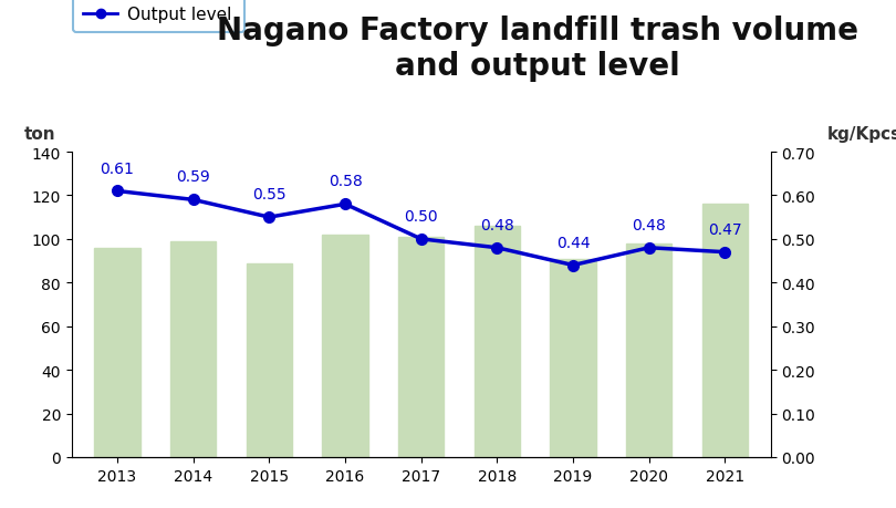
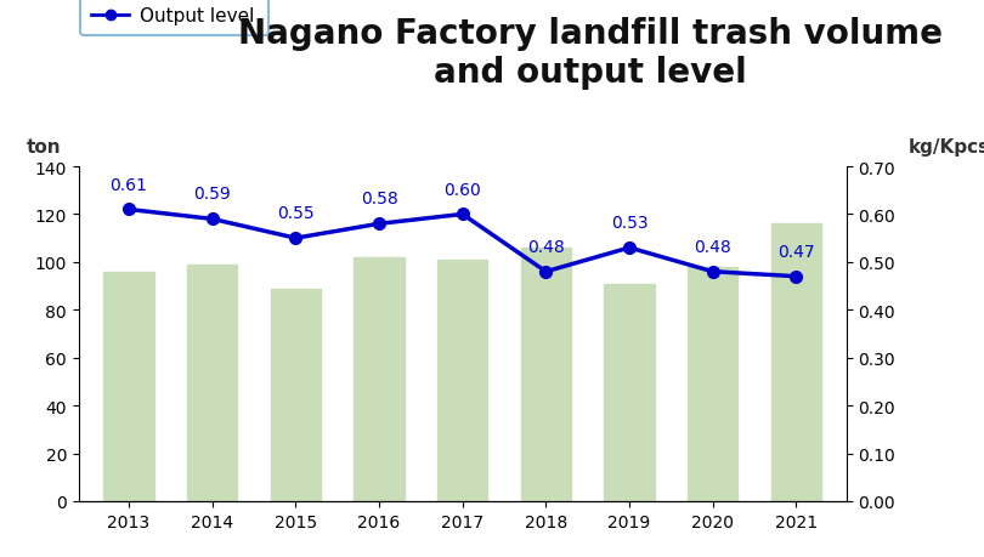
Output level/2017: 0.50 -> 0.60
Output level/2019: 0.44 -> 0.53
